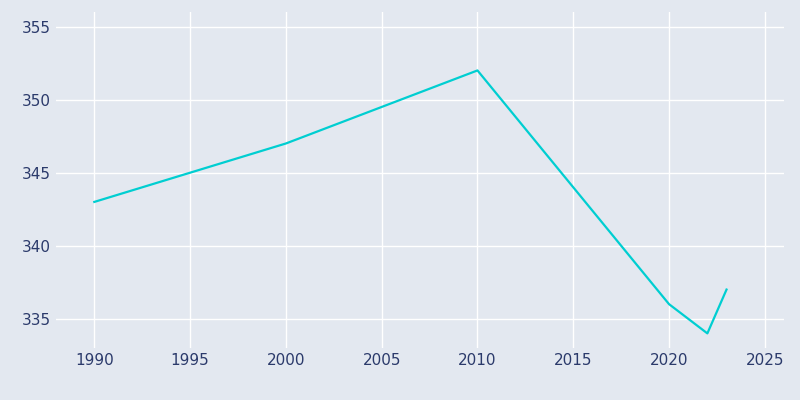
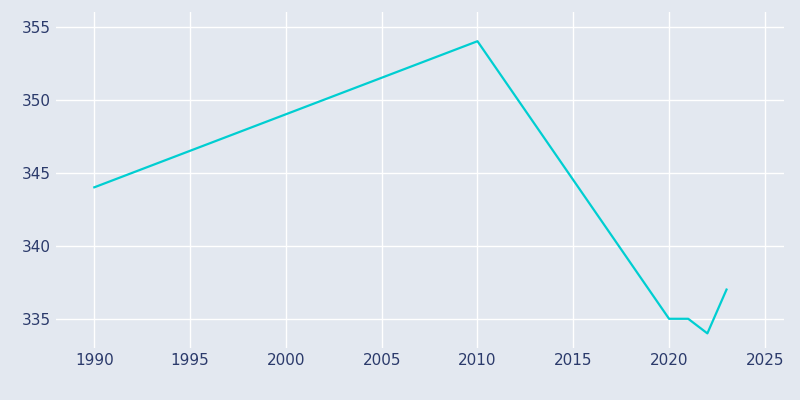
1990: 343 -> 344
2000: 347 -> 349
2010: 352 -> 354
2020: 336 -> 335
